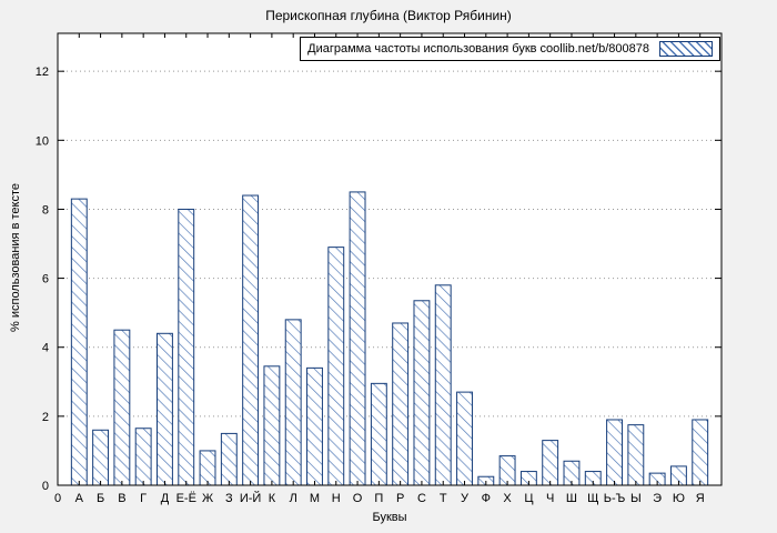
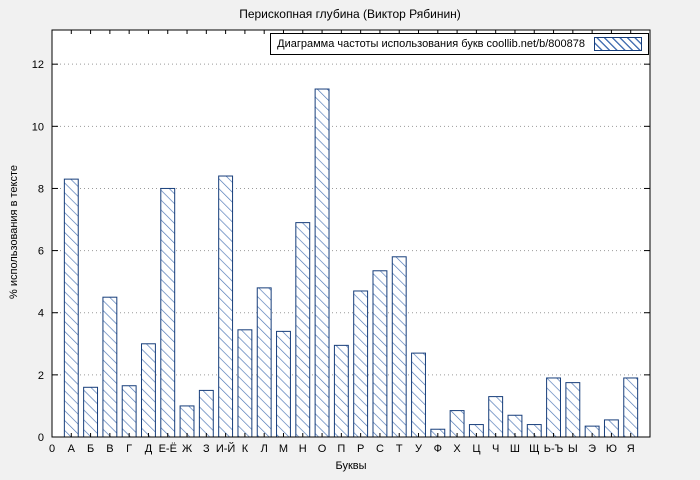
Д: 4.4 -> 3.0
О: 8.5 -> 11.2
